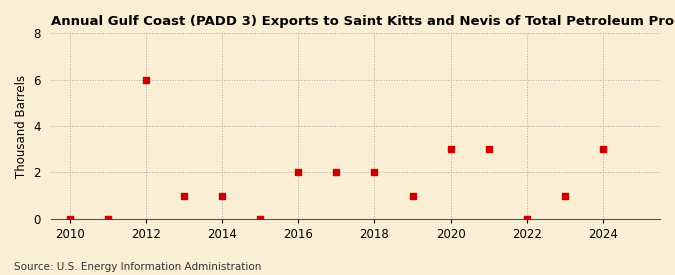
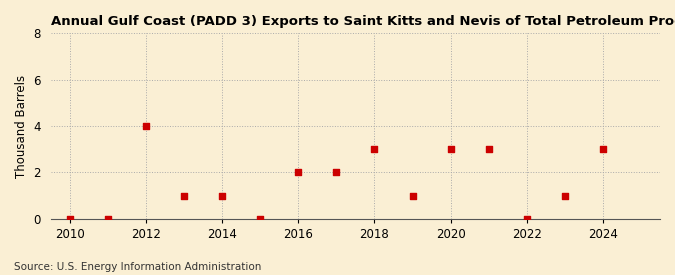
2012: 6 -> 4
2018: 2 -> 3
